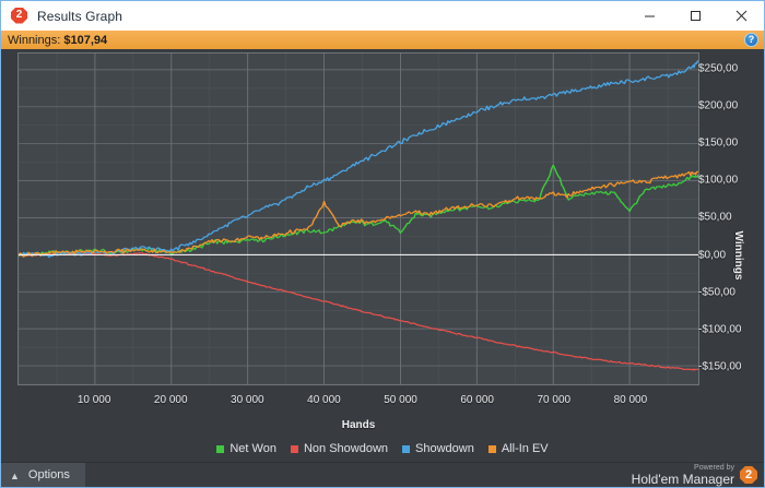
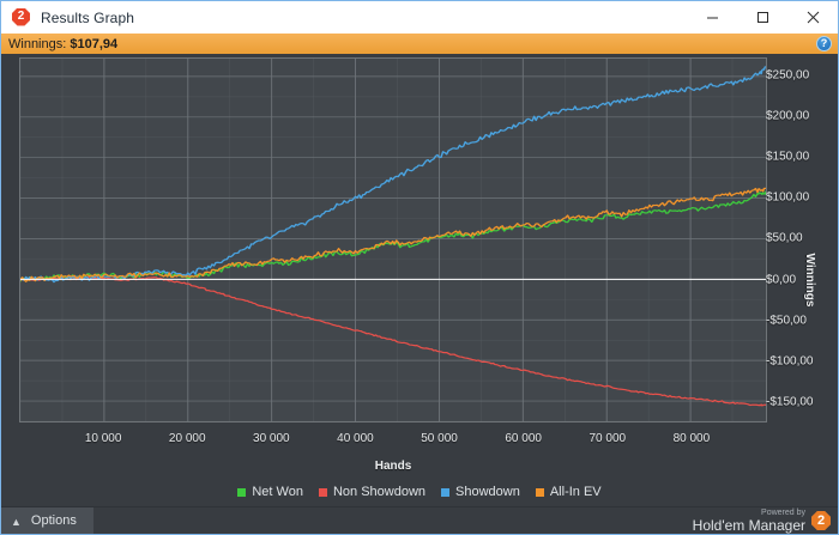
All-In EV/40000: $70 -> $30
Net Won/50000: $30 -> $50
Net Won/70000: $120 -> $80
Net Won/80000: $60 -> $90
